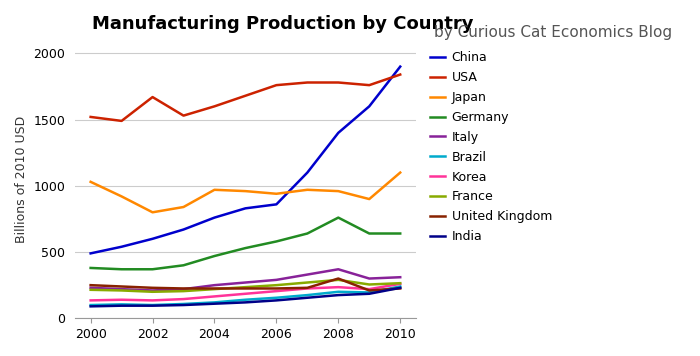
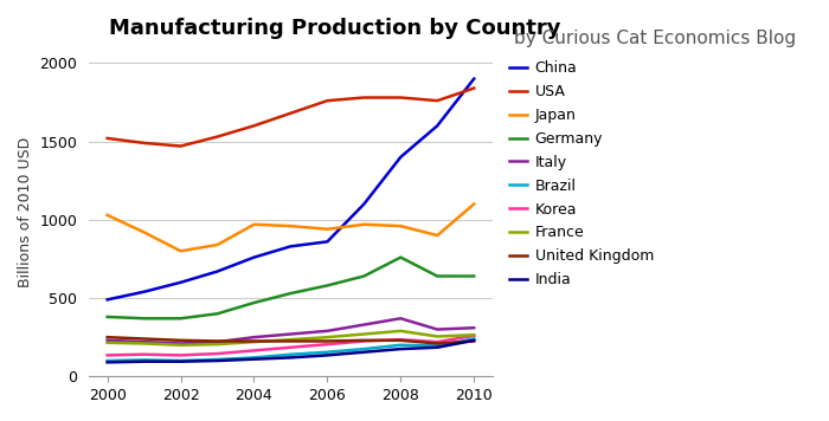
USA/2002: 1670 -> 1470
United Kingdom/2008: 300 -> 230
